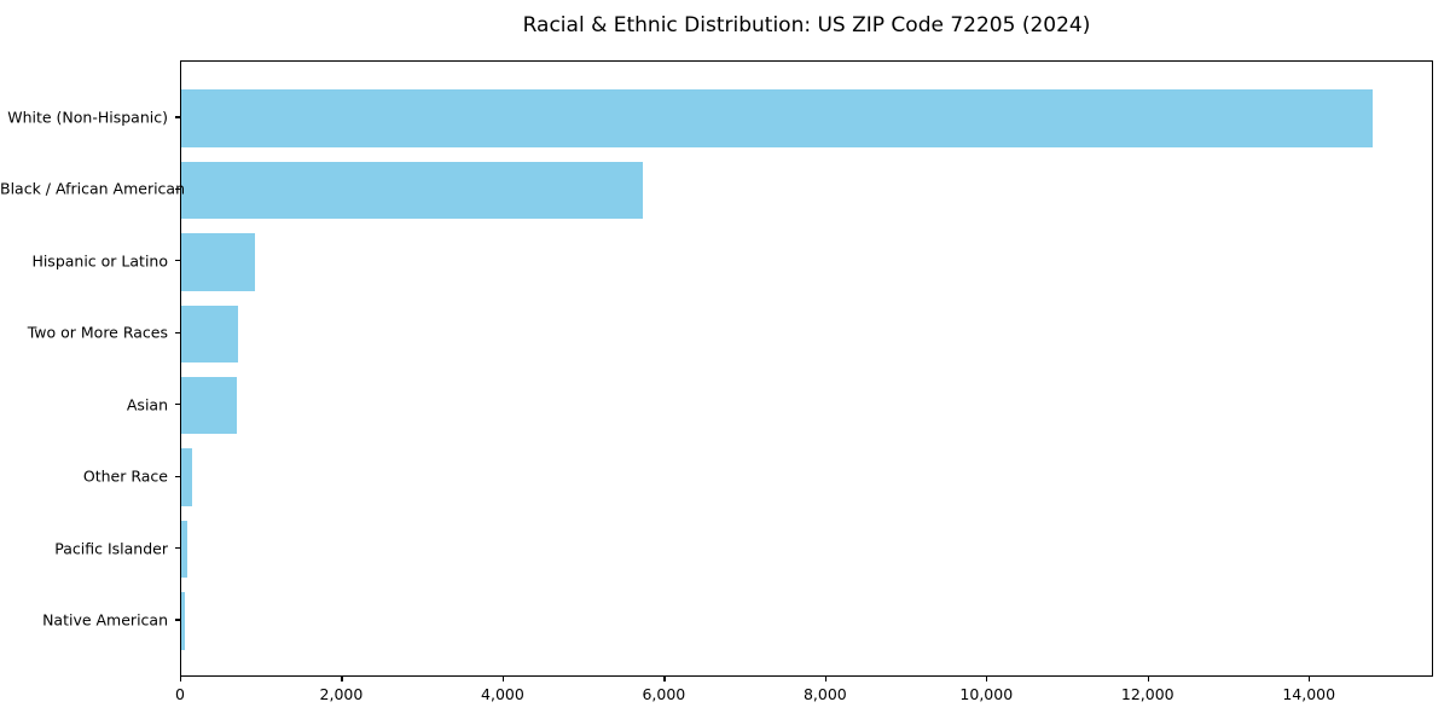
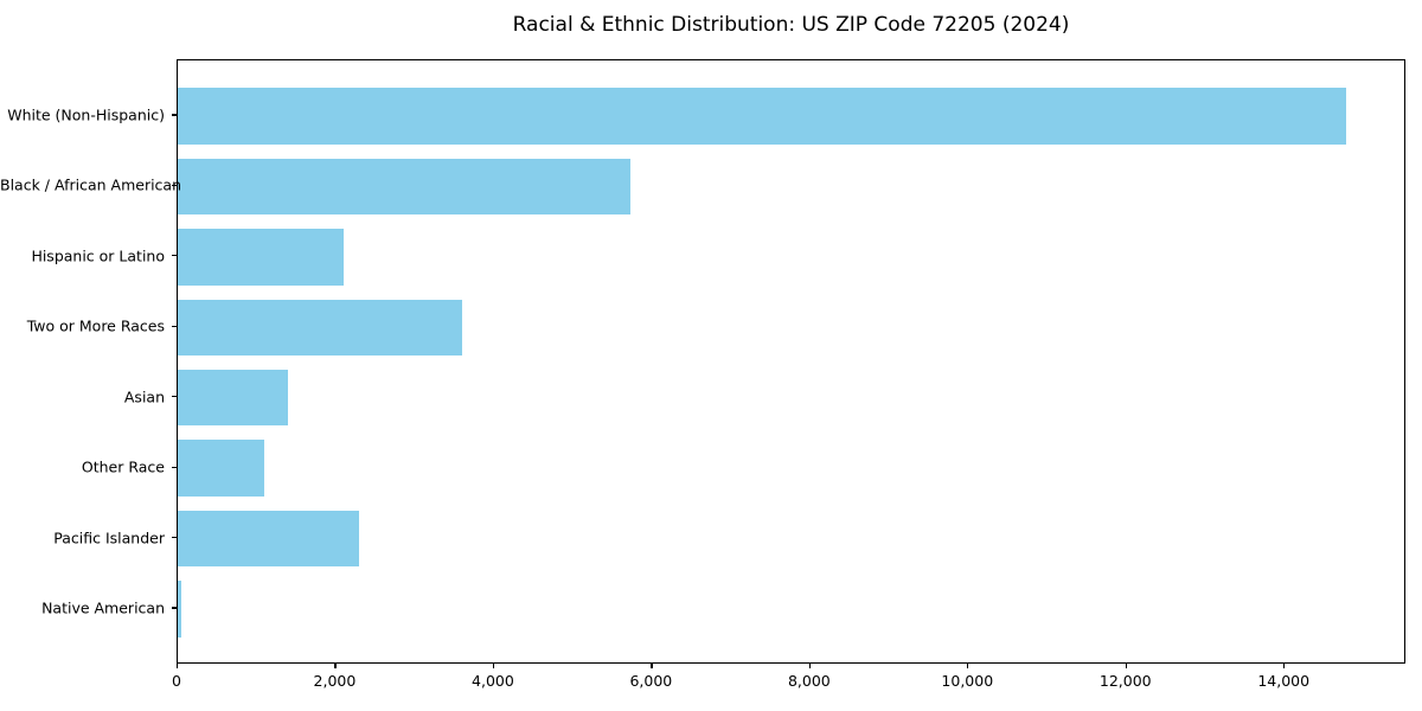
Hispanic or Latino: 900 -> 2100
Two or More Races: 700 -> 3600
Asian: 700 -> 1400
Other Race: 100 -> 1100
Pacific Islander: 100 -> 2300
